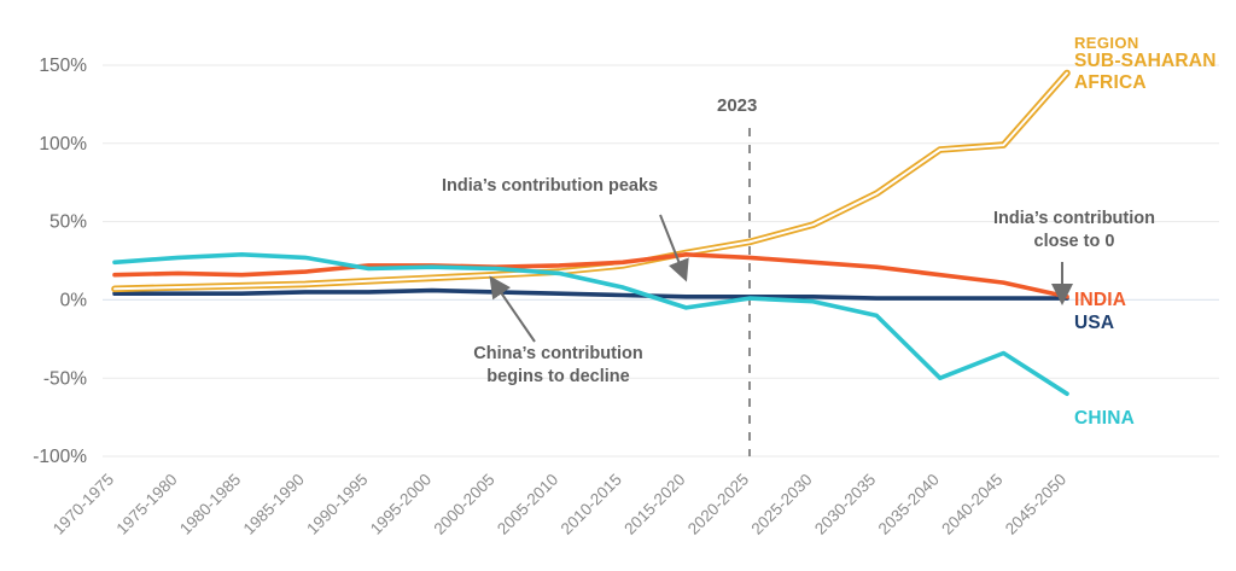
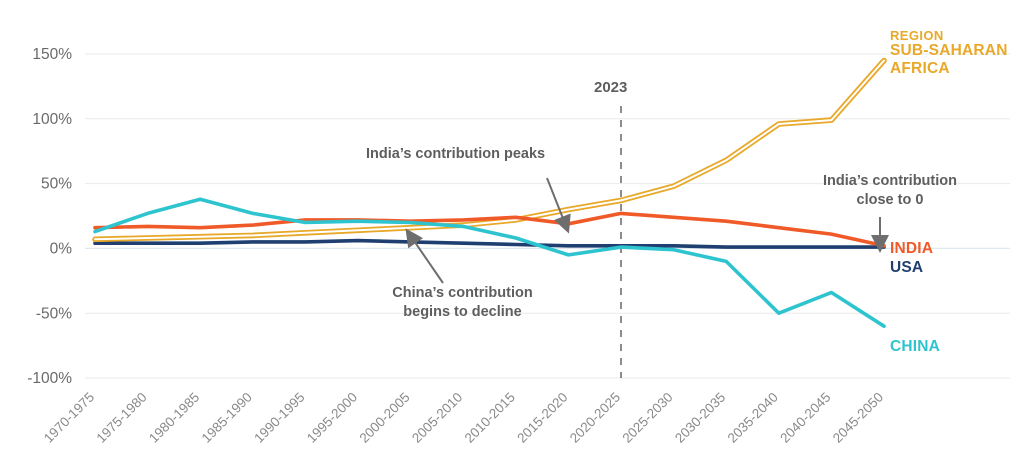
CHINA/1970-1975: 24% -> 13%
CHINA/1980-1985: 29% -> 38%
INDIA/2015-2020: 29% -> 19%
